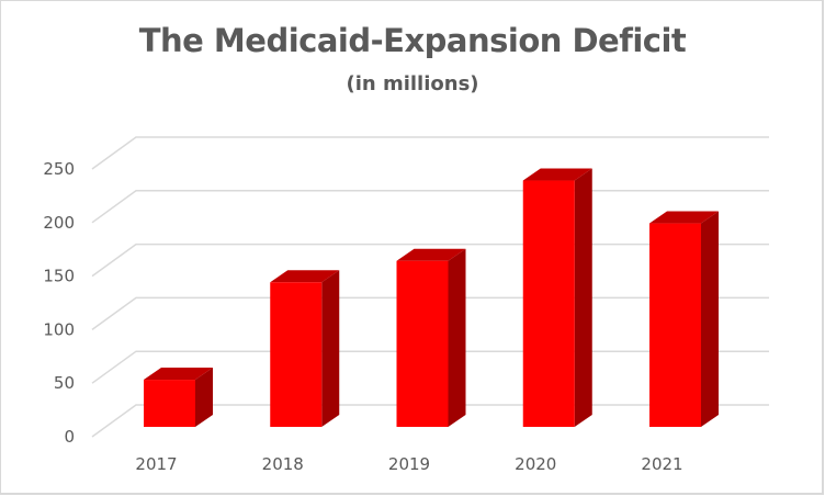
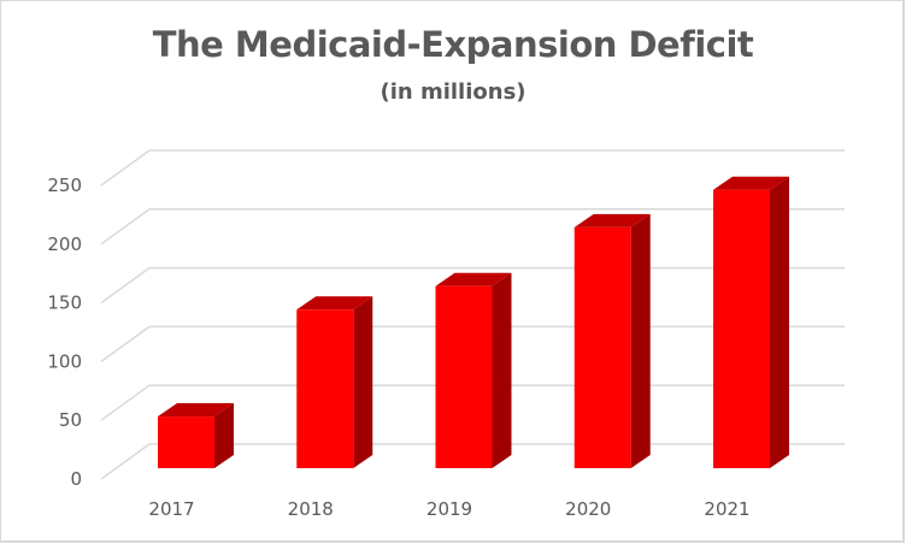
2020: 230 -> 200
2021: 190 -> 240
